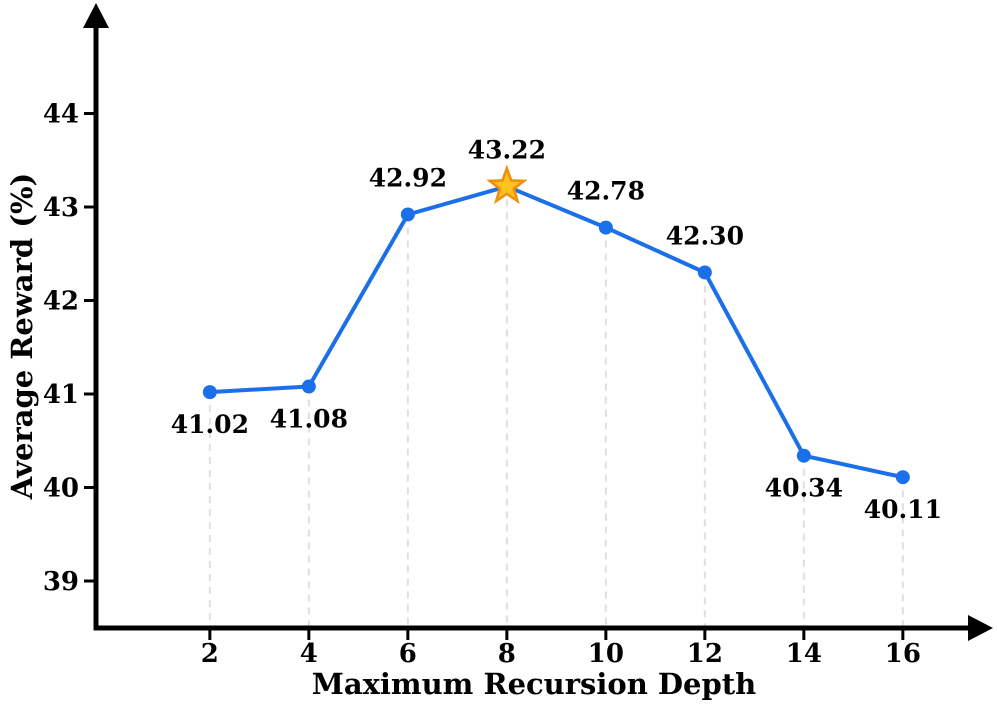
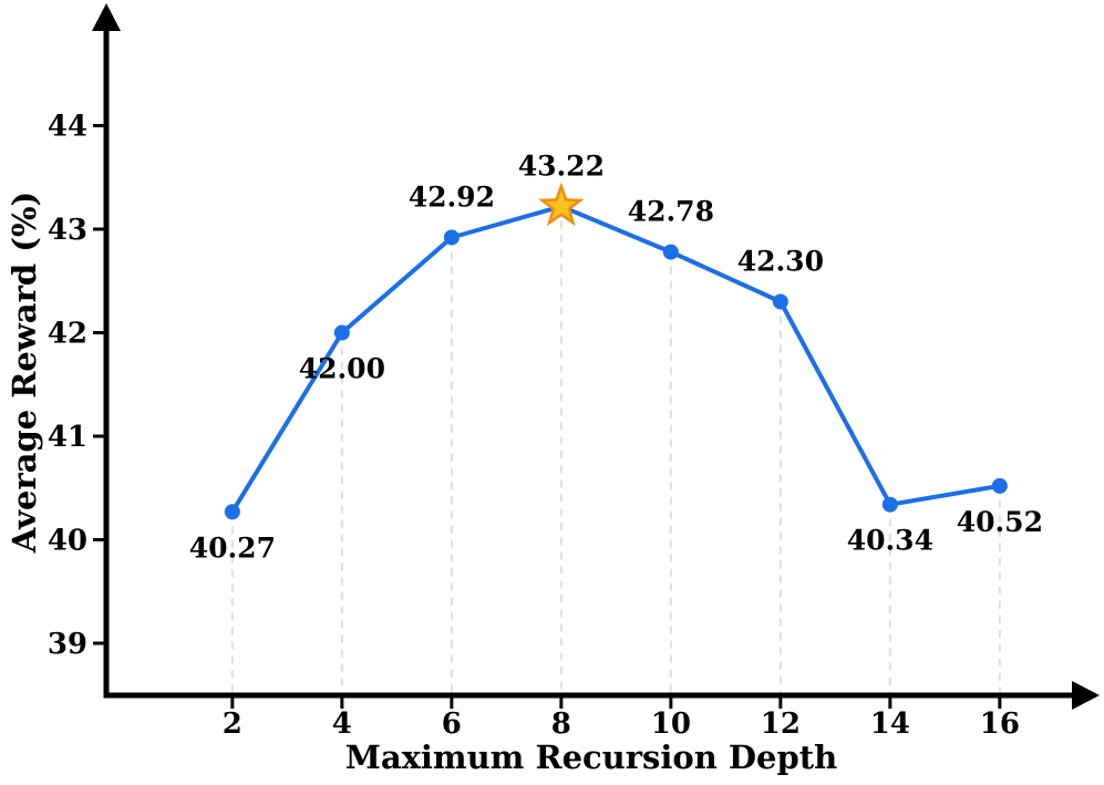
2: 41.02 -> 40.27
4: 41.08 -> 42.00
16: 40.11 -> 40.52
